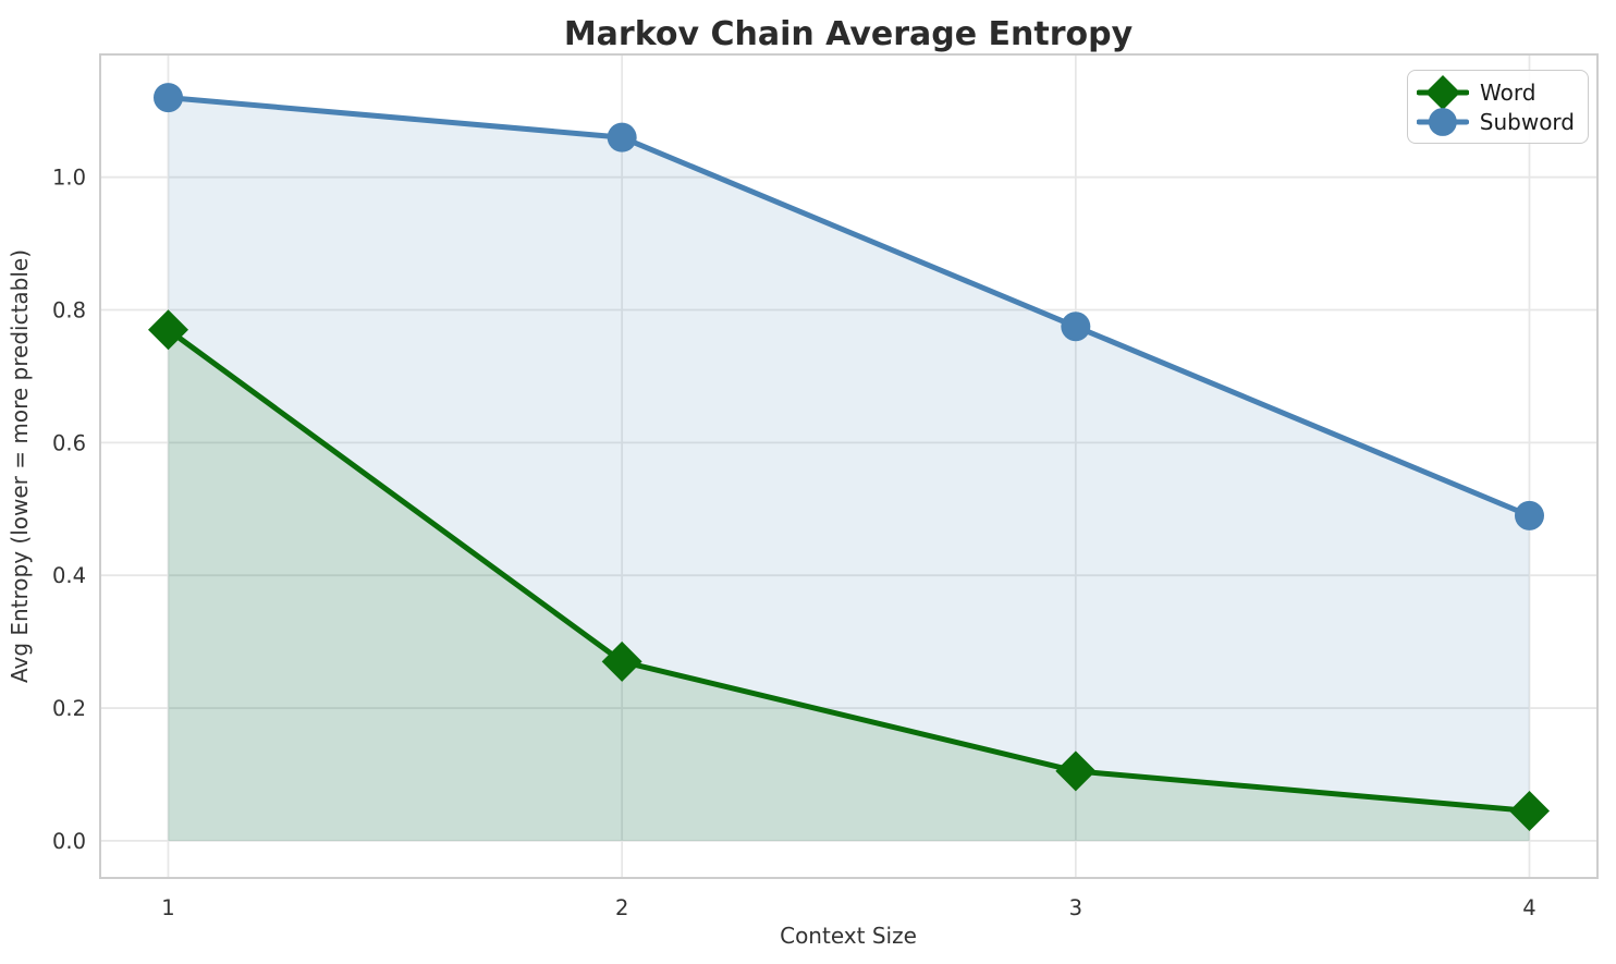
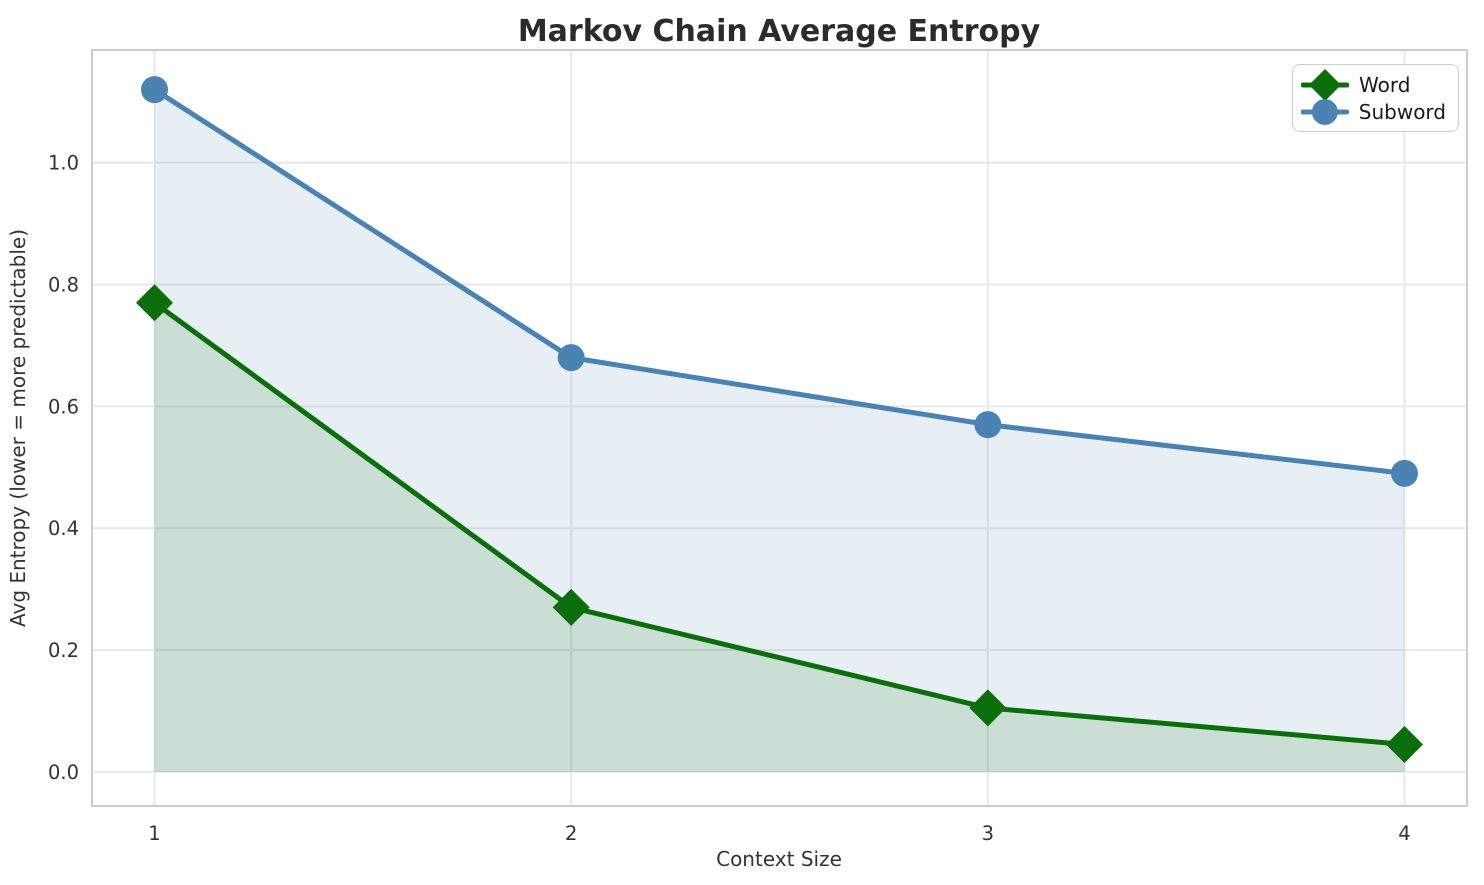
Subword/2: 1.06 -> 0.68
Subword/3: 0.78 -> 0.57
